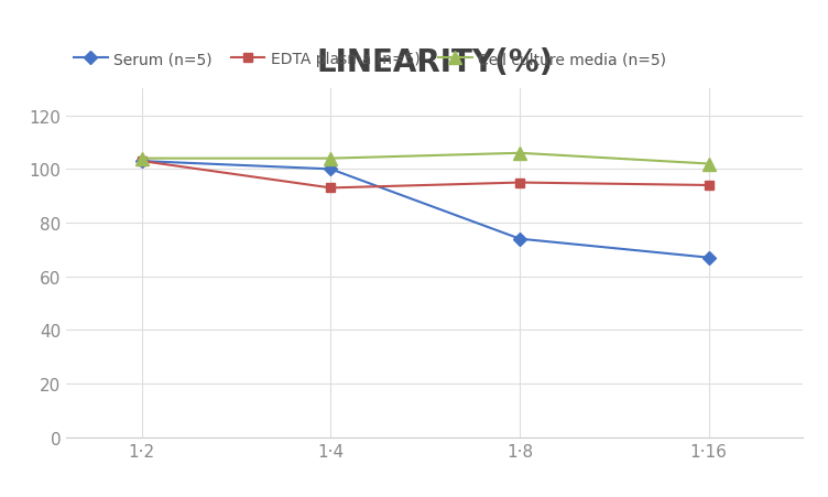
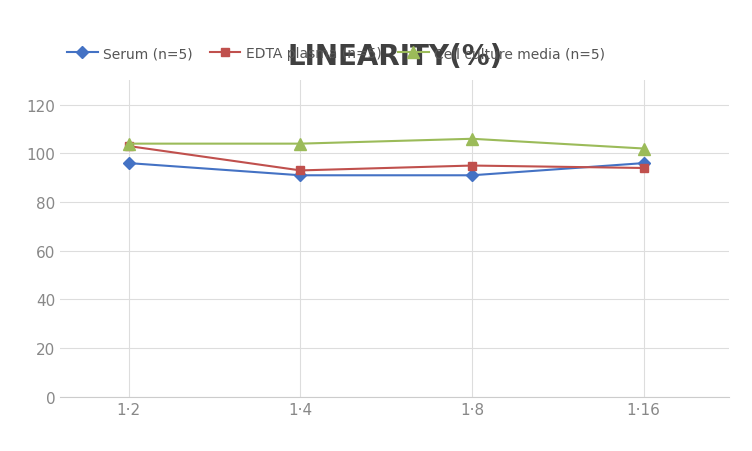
Serum (n=5)/1·2: 103 -> 96
Serum (n=5)/1·4: 100 -> 91
Serum (n=5)/1·8: 74 -> 91
Serum (n=5)/1·16: 67 -> 96
